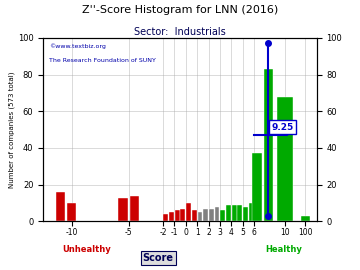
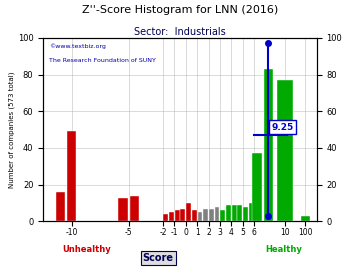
-10: 10 -> 49
10: 68 -> 77
